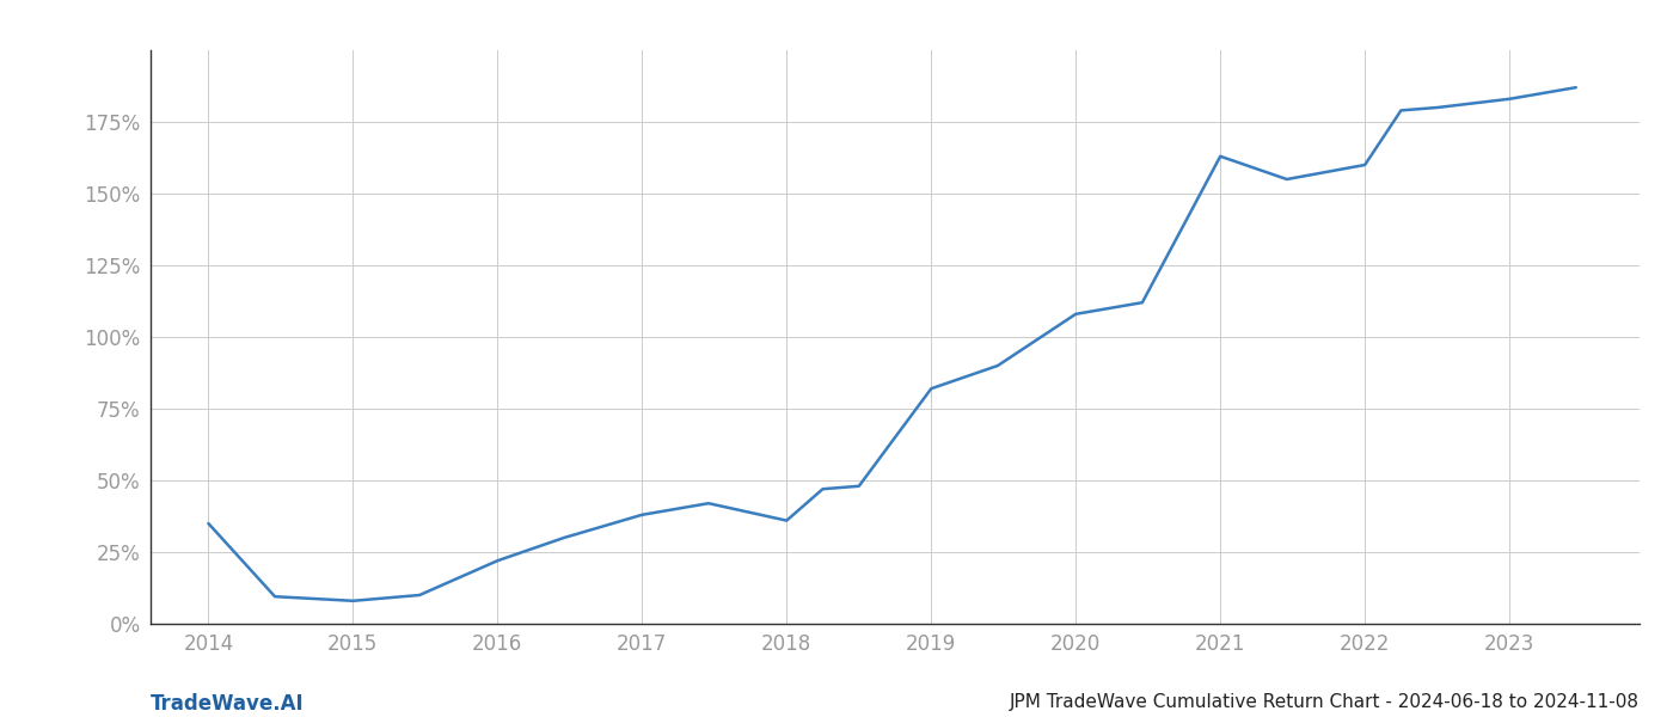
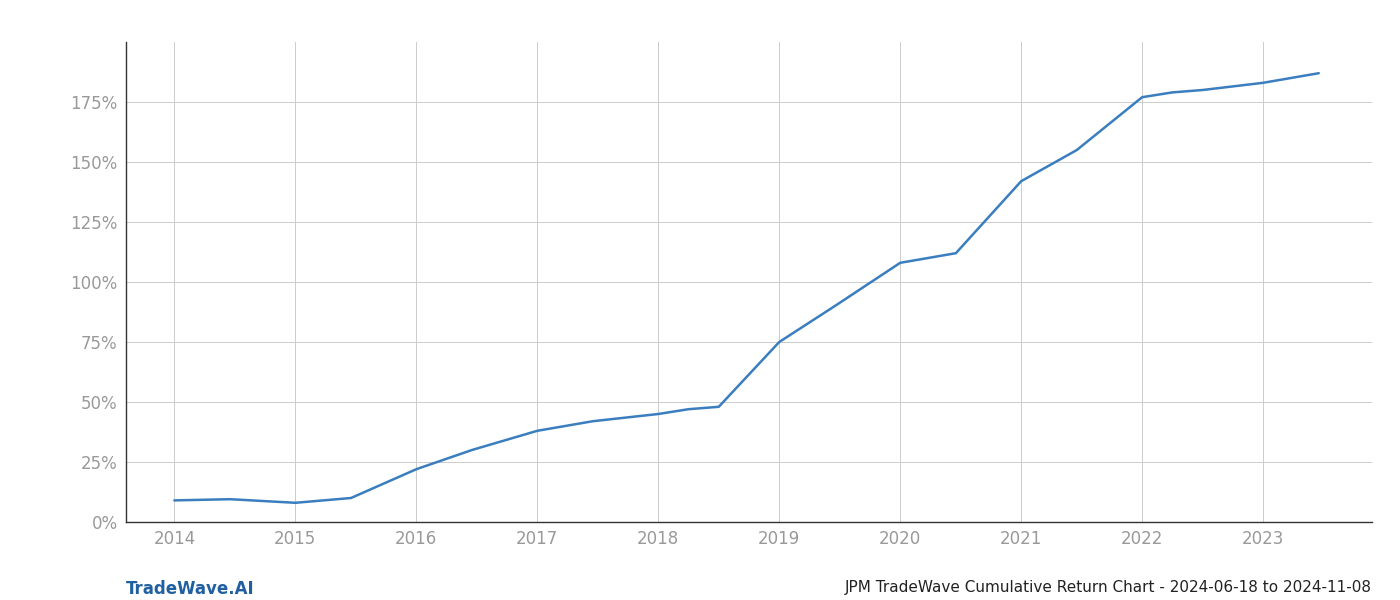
2014: 35.0% -> 9.0%
2018: 36.0% -> 45.0%
2019: 82.0% -> 75.0%
2021: 163.0% -> 142.0%
2022: 160.0% -> 177.0%
